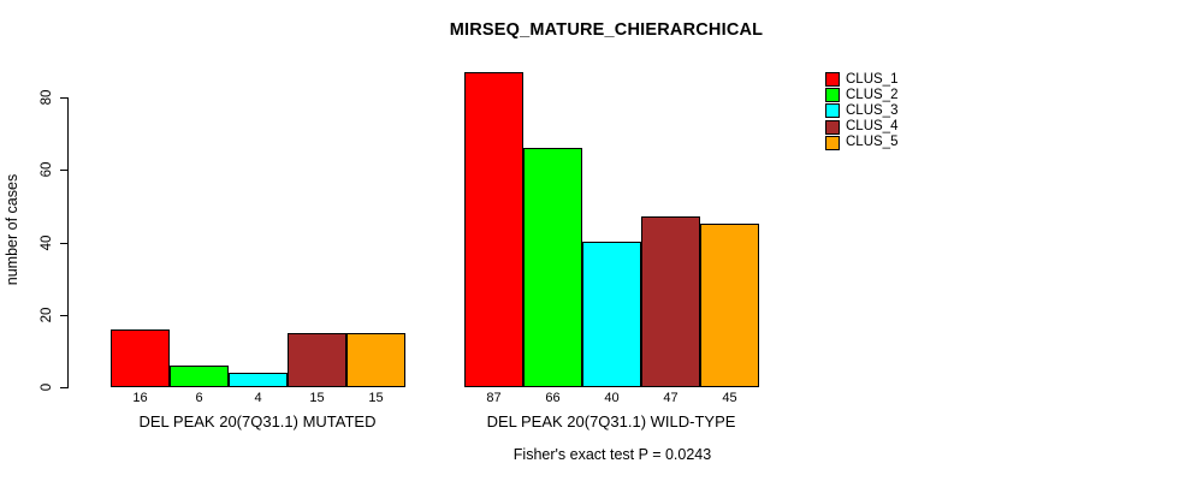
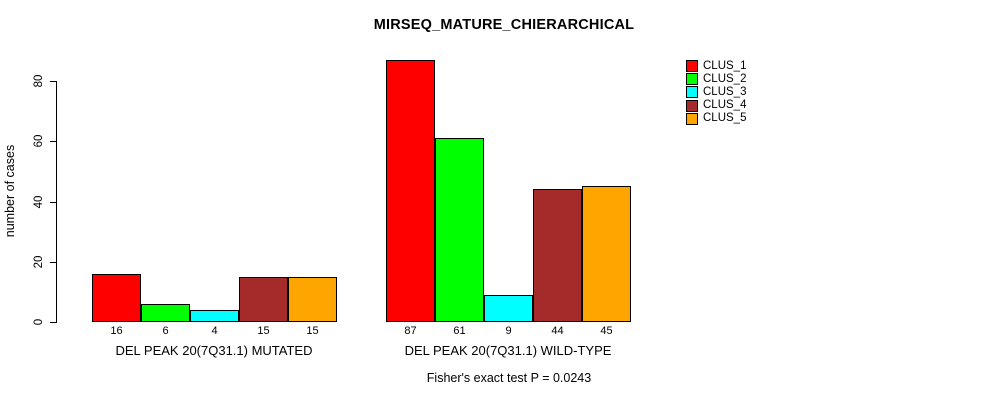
CLUS_2/DEL PEAK 20(7Q31.1) WILD-TYPE: 66 -> 61
CLUS_3/DEL PEAK 20(7Q31.1) WILD-TYPE: 40 -> 9
CLUS_4/DEL PEAK 20(7Q31.1) WILD-TYPE: 47 -> 44
